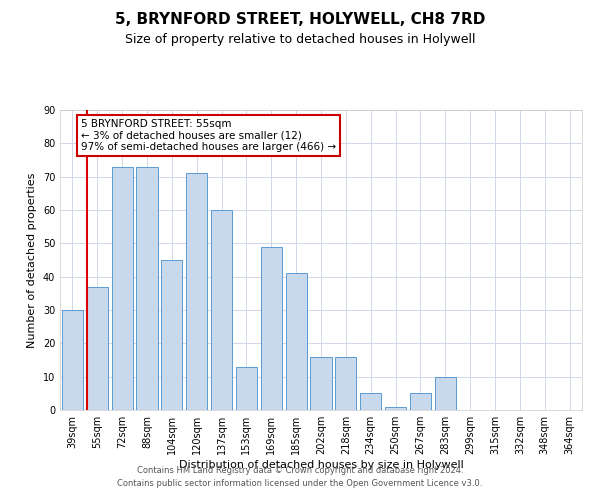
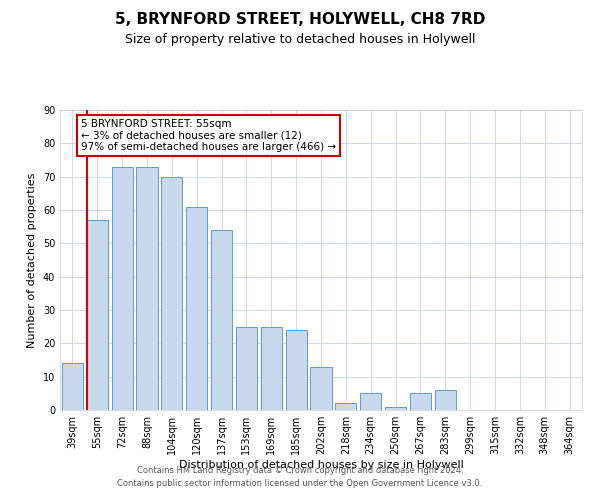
39sqm: 30 -> 14
55sqm: 37 -> 57
104sqm: 45 -> 70
120sqm: 71 -> 61
137sqm: 60 -> 54
153sqm: 13 -> 25
169sqm: 49 -> 25
185sqm: 41 -> 24
202sqm: 16 -> 13
218sqm: 16 -> 2
283sqm: 10 -> 6
